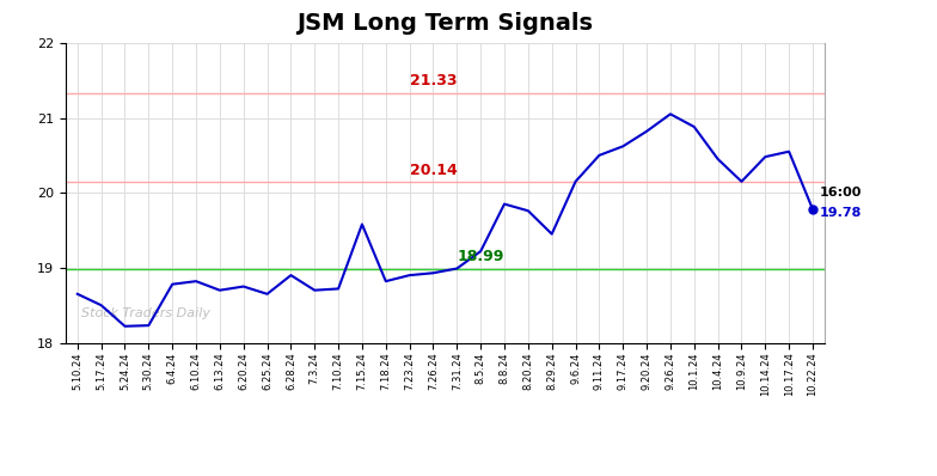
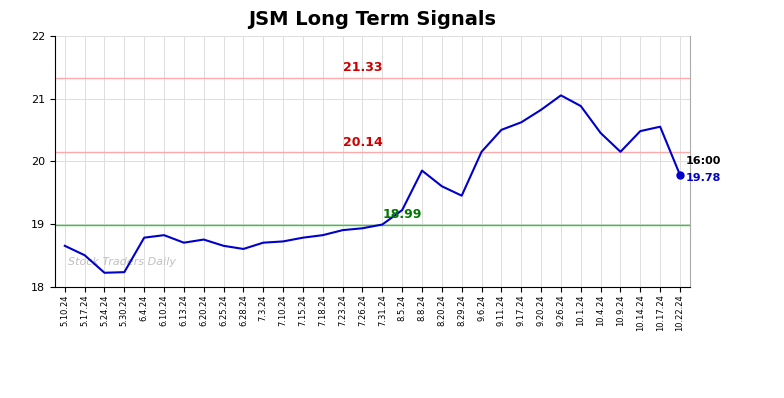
6.28.24: 18.90 -> 18.60
7.15.24: 19.58 -> 18.78
8.20.24: 19.76 -> 19.60
